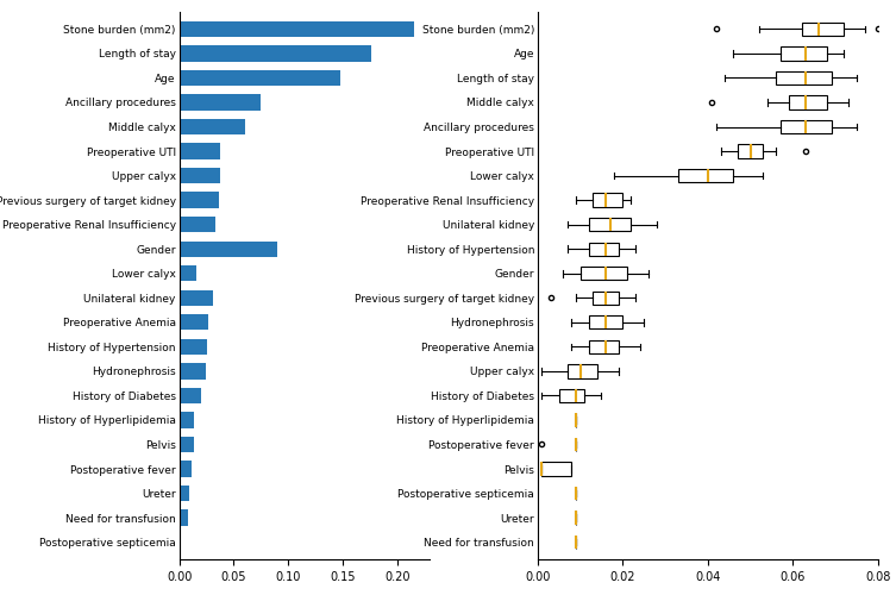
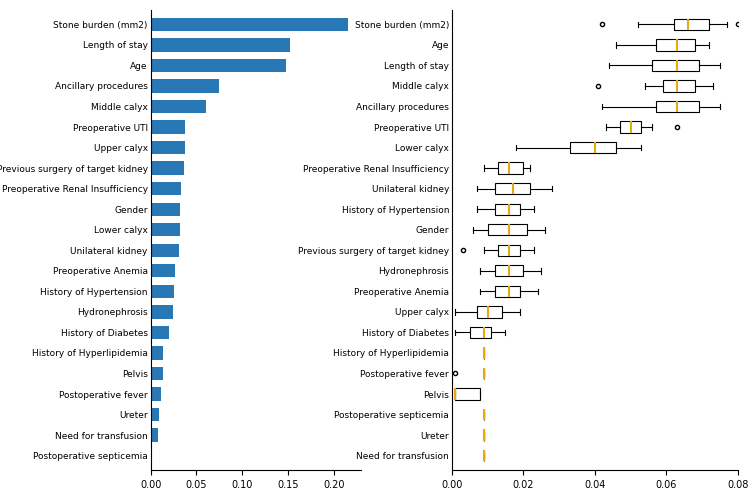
Length of stay: 0.176 -> 0.152
Gender: 0.090 -> 0.032
Lower calyx: 0.016 -> 0.032
